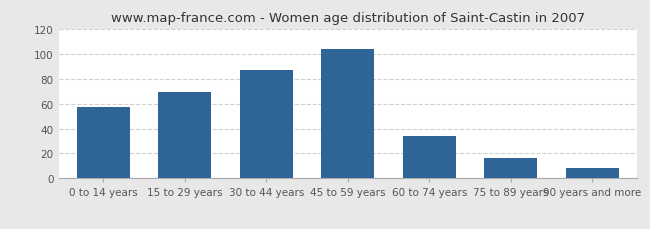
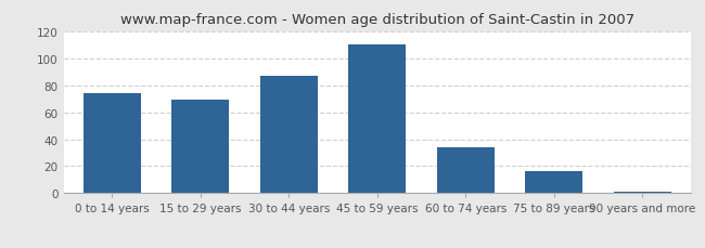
0 to 14 years: 57 -> 74
45 to 59 years: 104 -> 110
90 years and more: 8 -> 1
